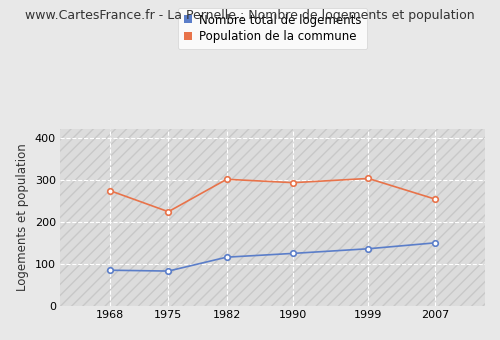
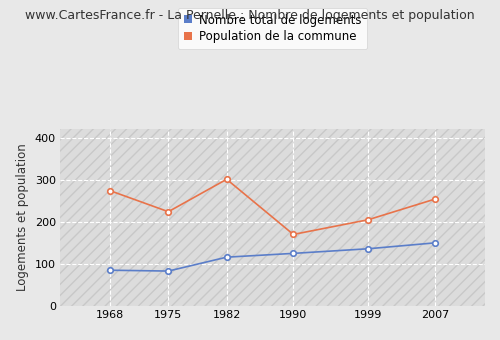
Population de la commune/1990: 293 -> 170
Population de la commune/1999: 303 -> 205
